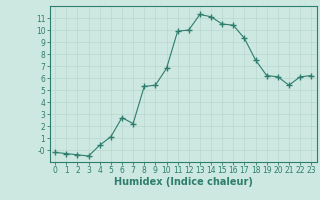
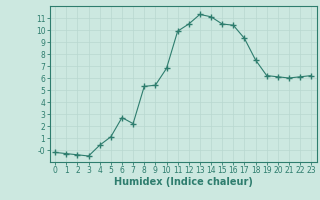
12: 10.0 -> 10.5
21: 5.4 -> 6.0
